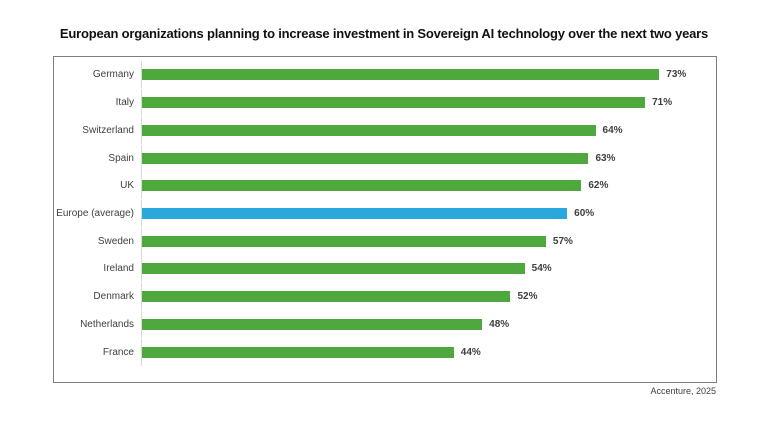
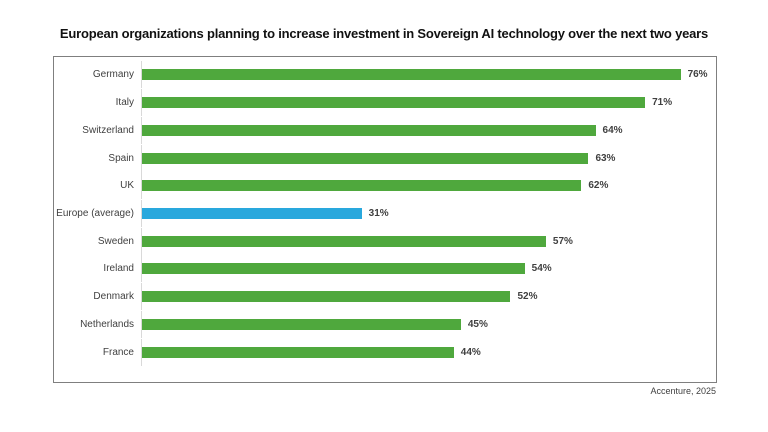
Germany: 73% -> 76%
Europe (average): 60% -> 31%
Netherlands: 48% -> 45%
